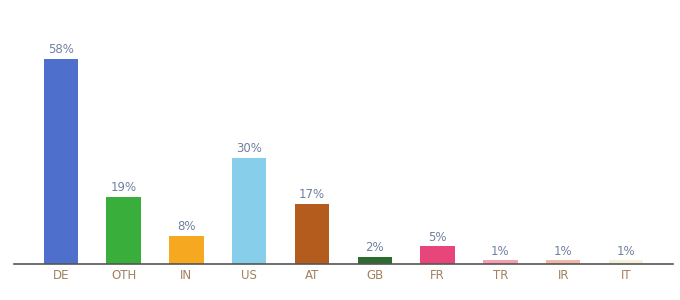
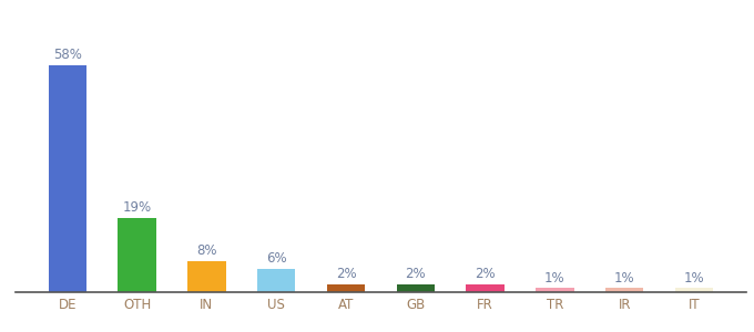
US: 30% -> 6%
AT: 17% -> 2%
FR: 5% -> 2%
